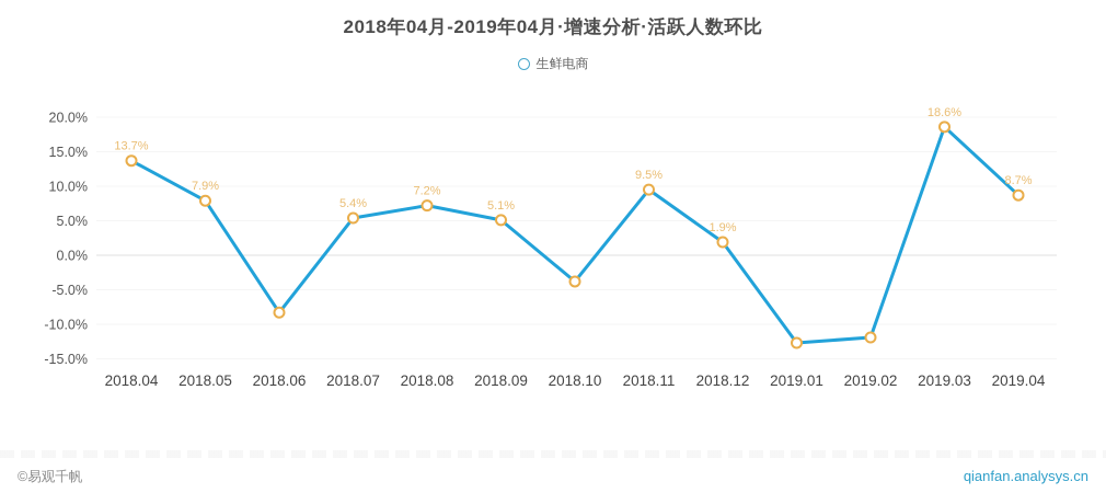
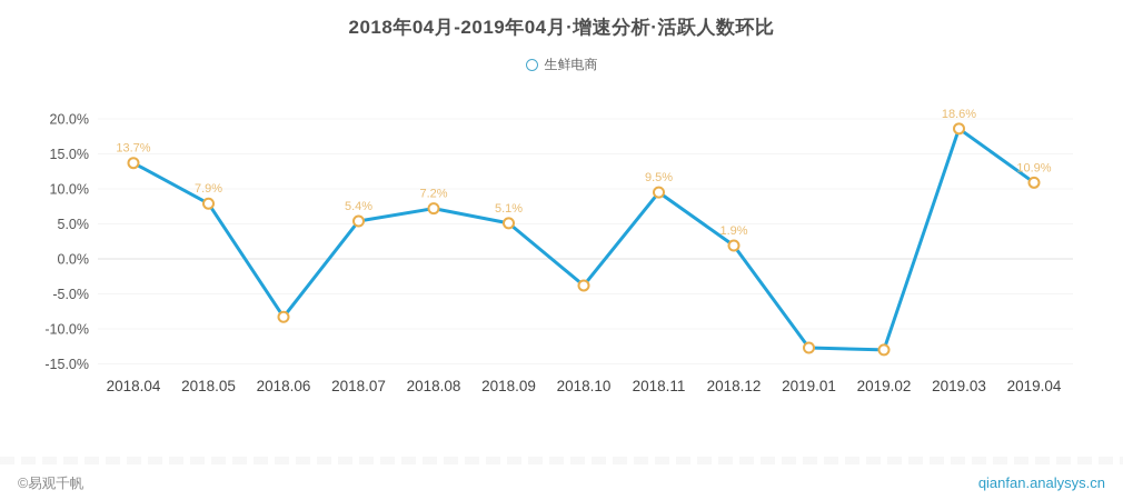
2019.02: -12% -> -13%
2019.04: 8.7% -> 10.9%
